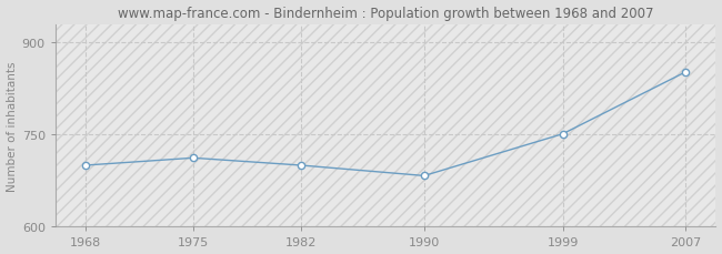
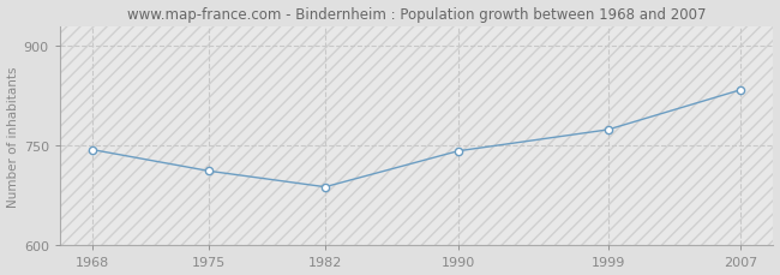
1968: 700 -> 744
1982: 700 -> 688
1990: 683 -> 742
1999: 751 -> 774
2007: 852 -> 834
